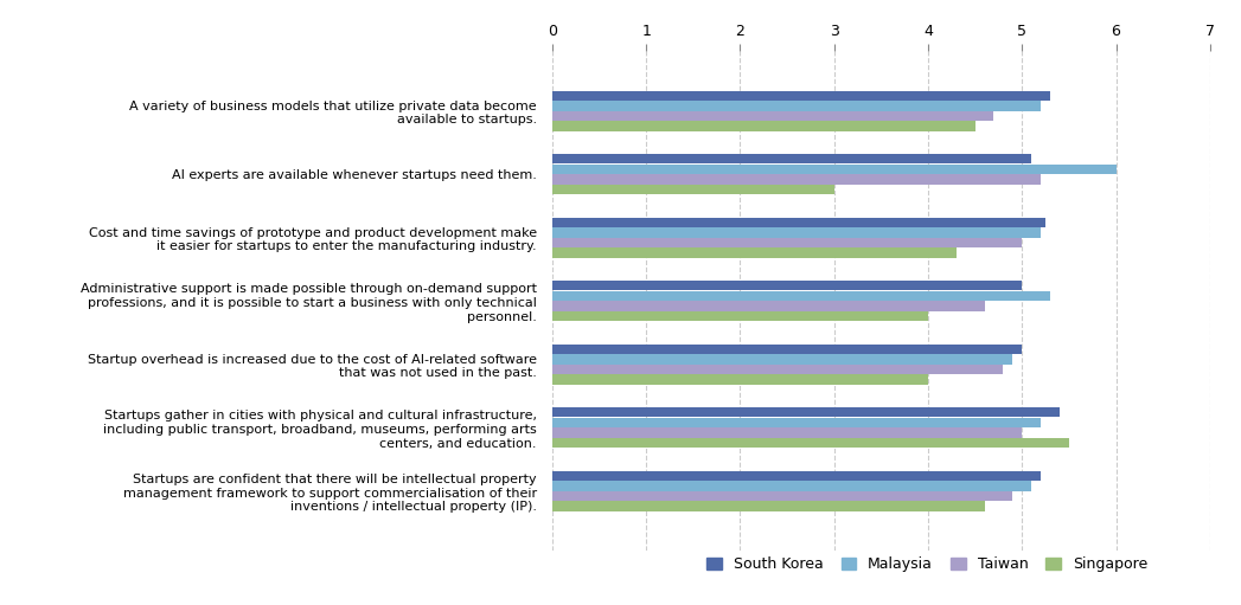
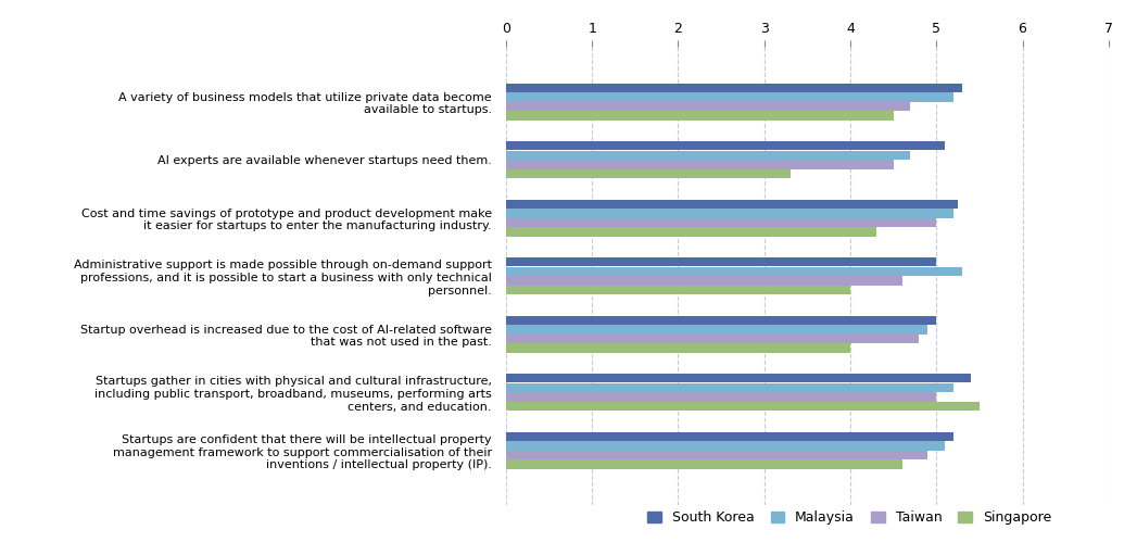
Malaysia/AI experts are available whenever startups need them.: 6.0 -> 4.7
Taiwan/AI experts are available whenever startups need them.: 5.2 -> 4.5
Singapore/AI experts are available whenever startups need them.: 3.0 -> 3.3
